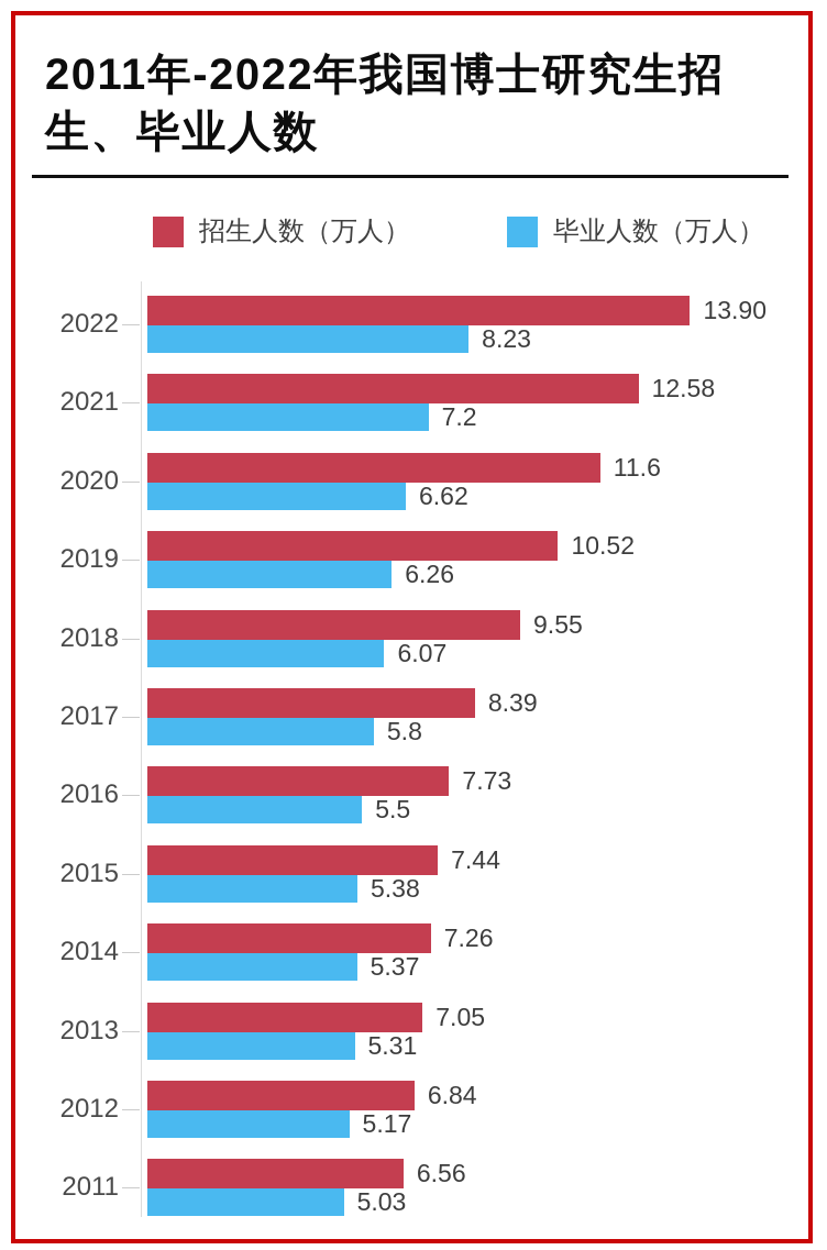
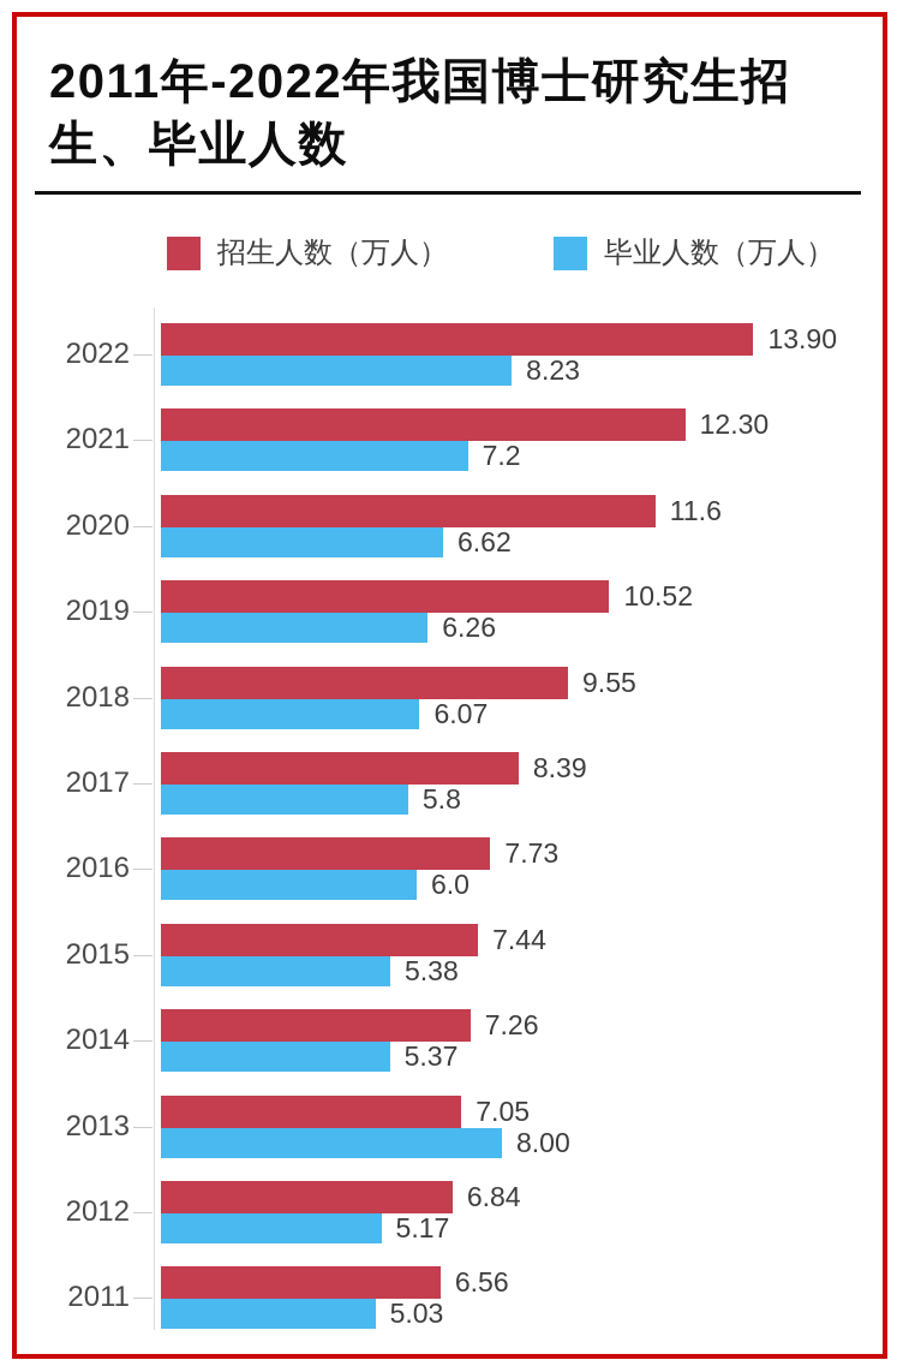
招生人数（万人）/2021: 12.58 -> 12.30
毕业人数（万人）/2016: 5.5 -> 6.0
毕业人数（万人）/2013: 5.31 -> 8.00
